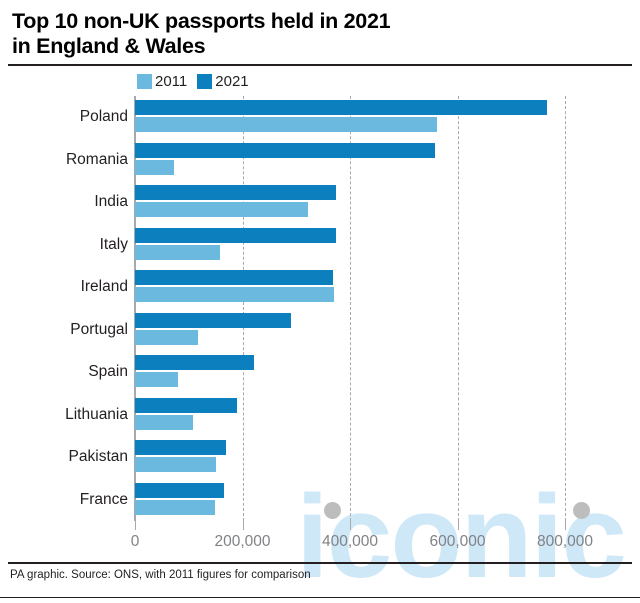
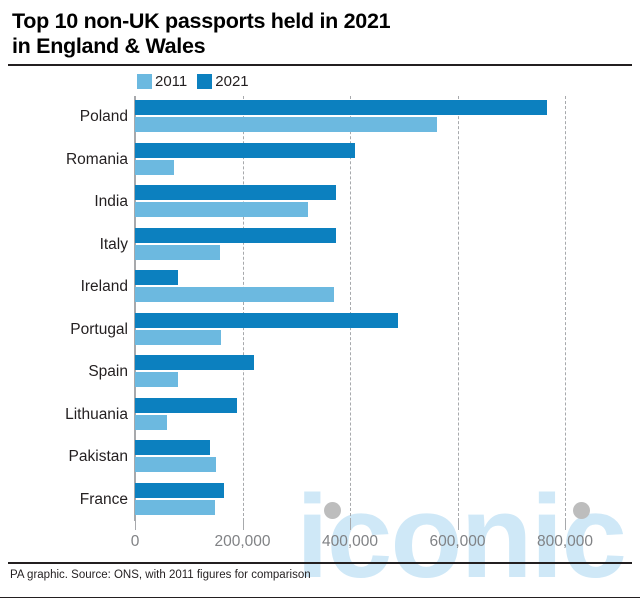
2021/Romania: 560000 -> 410000
2021/Ireland: 370000 -> 80000
2011/Portugal: 120000 -> 160000
2021/Portugal: 290000 -> 490000
2011/Lithuania: 110000 -> 60000
2021/Pakistan: 170000 -> 140000
